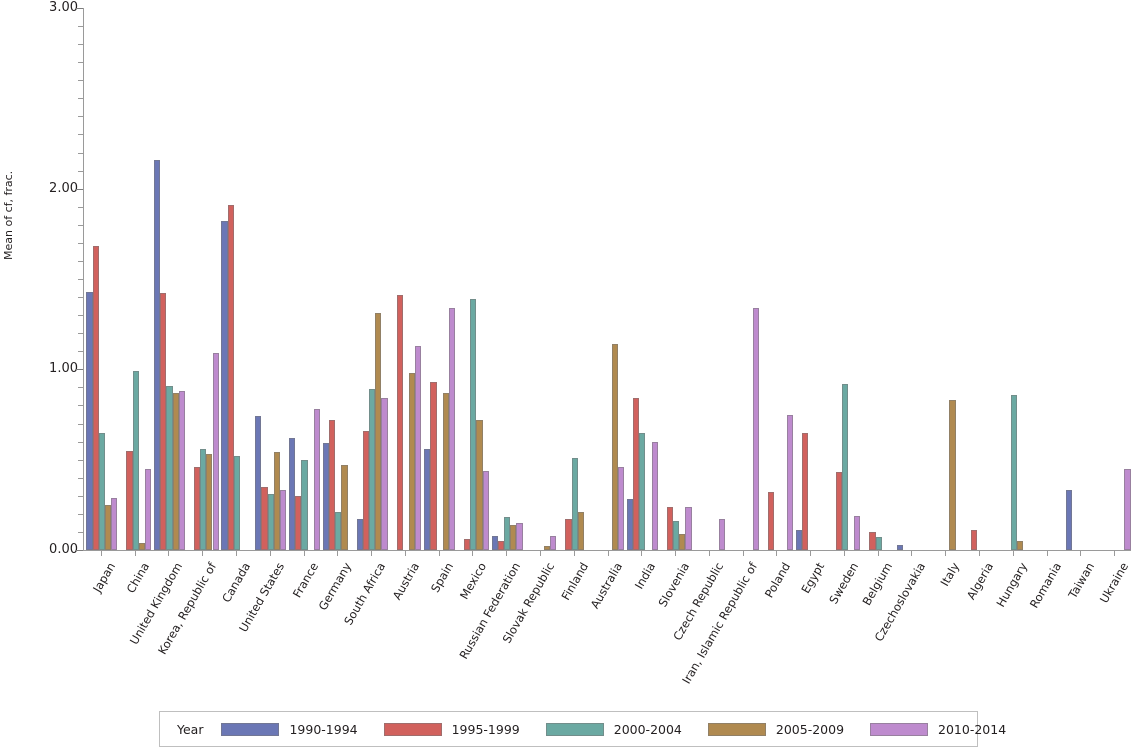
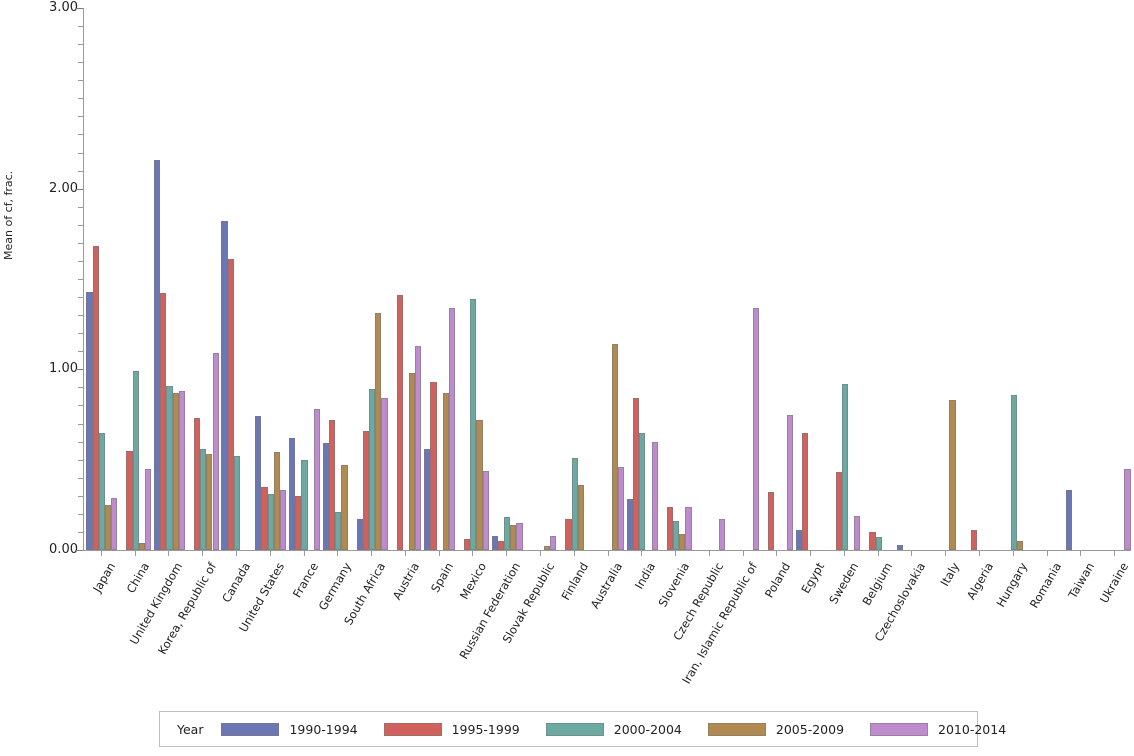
1995-1999/Korea, Republic of: 0.46 -> 0.73
1995-1999/Canada: 1.91 -> 1.61
2005-2009/Finland: 0.21 -> 0.36
